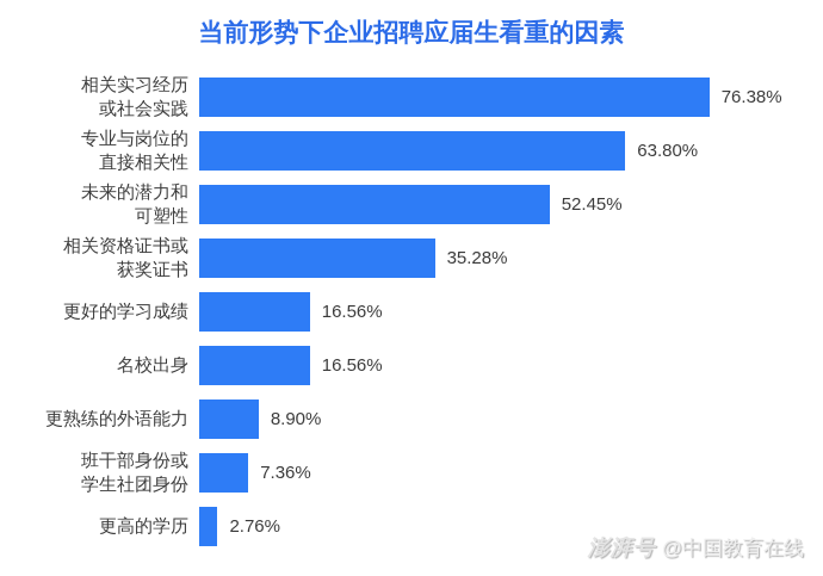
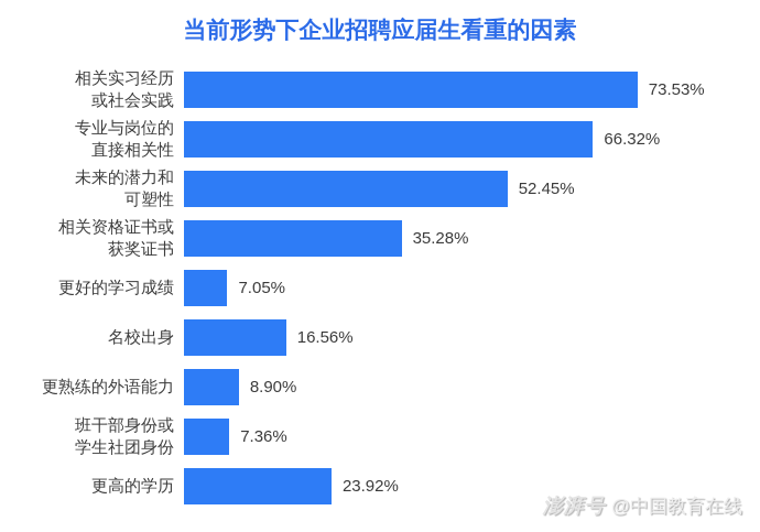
相关实习经历 或社会实践: 76.38% -> 73.53%
专业与岗位的 直接相关性: 63.80% -> 66.32%
更好的学习成绩: 16.56% -> 7.05%
更高的学历: 2.76% -> 23.92%
